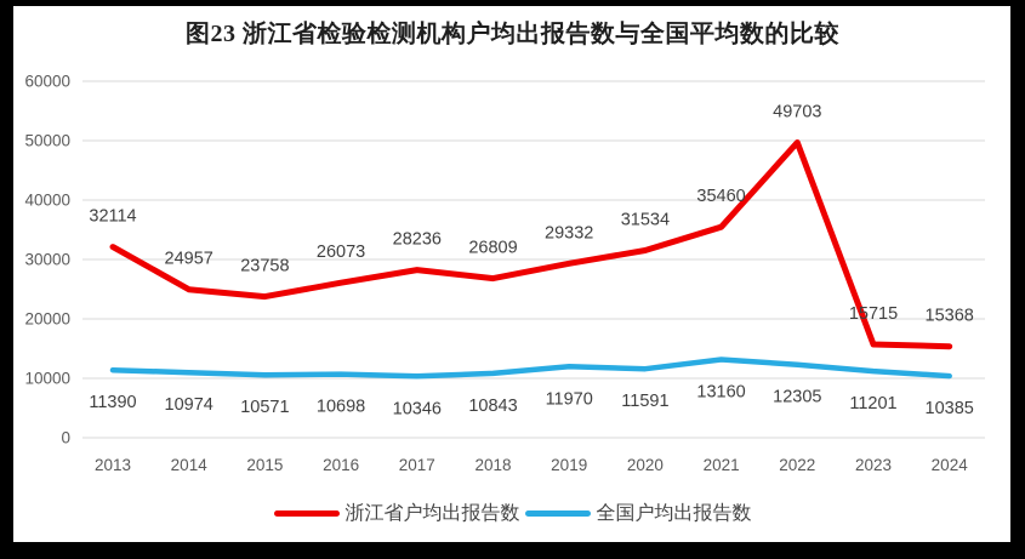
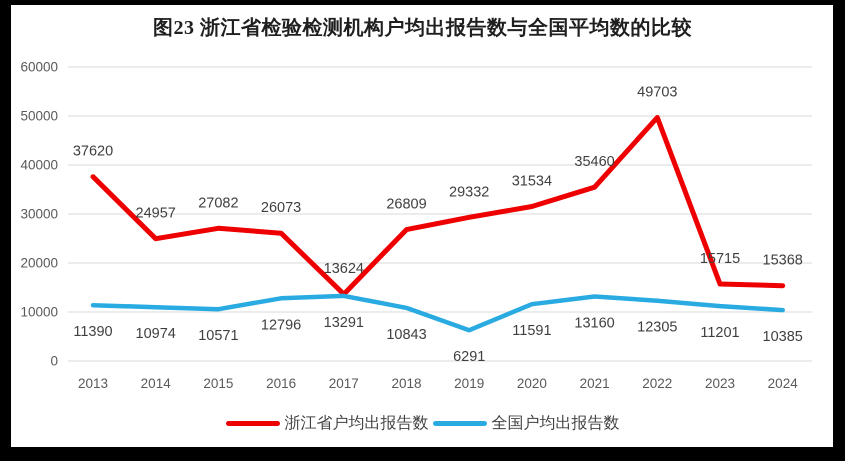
浙江省户均出报告数/2013: 32114 -> 37620
浙江省户均出报告数/2015: 23758 -> 27082
全国户均出报告数/2016: 10698 -> 12796
浙江省户均出报告数/2017: 28236 -> 13624
全国户均出报告数/2017: 10346 -> 13291
全国户均出报告数/2019: 11970 -> 6291
